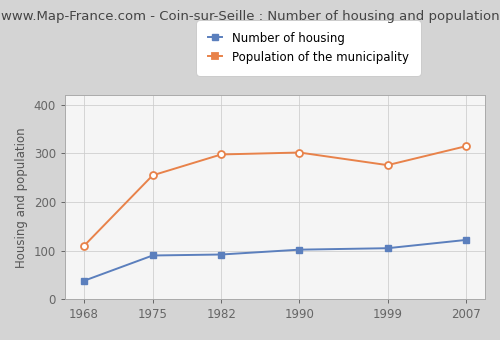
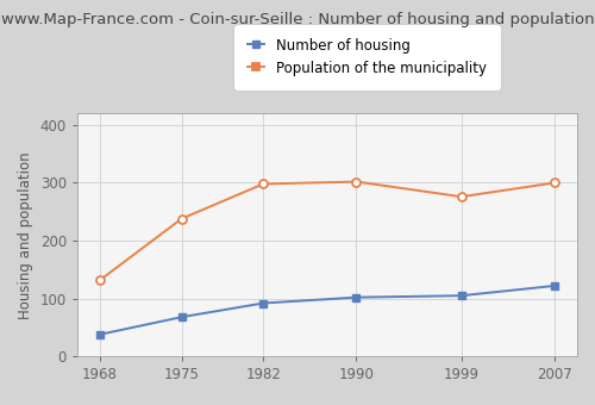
Population of the municipality/1968: 110 -> 132
Number of housing/1975: 90 -> 68
Population of the municipality/1975: 255 -> 238
Population of the municipality/2007: 315 -> 300
